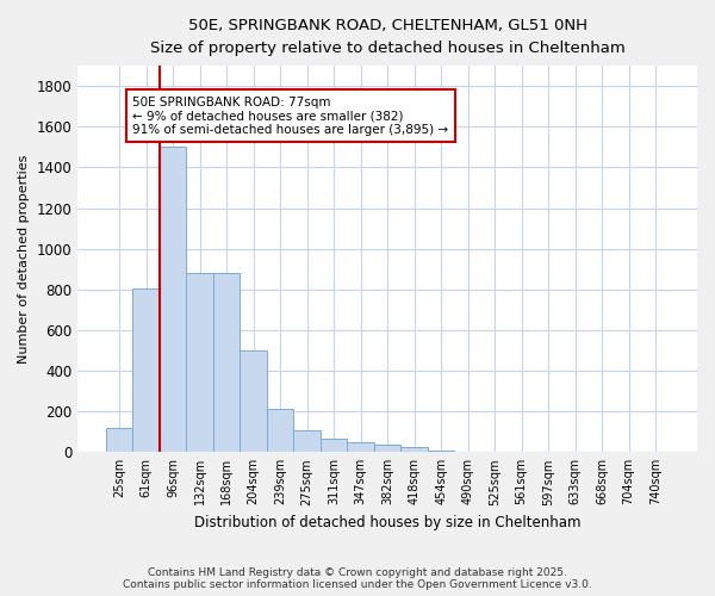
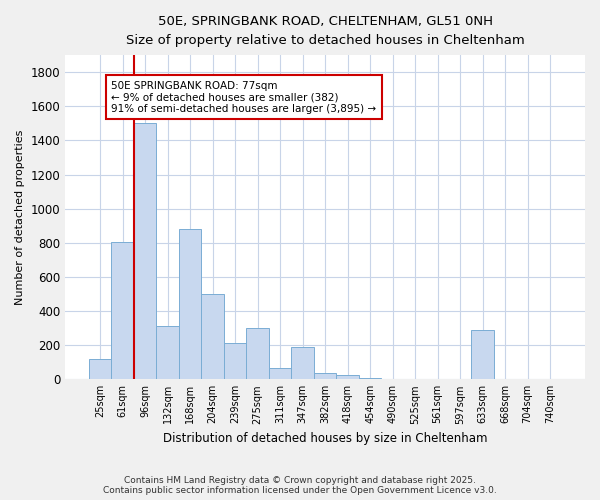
132sqm: 880 -> 310
275sqm: 110 -> 300
347sqm: 50 -> 190
633sqm: 0 -> 290
